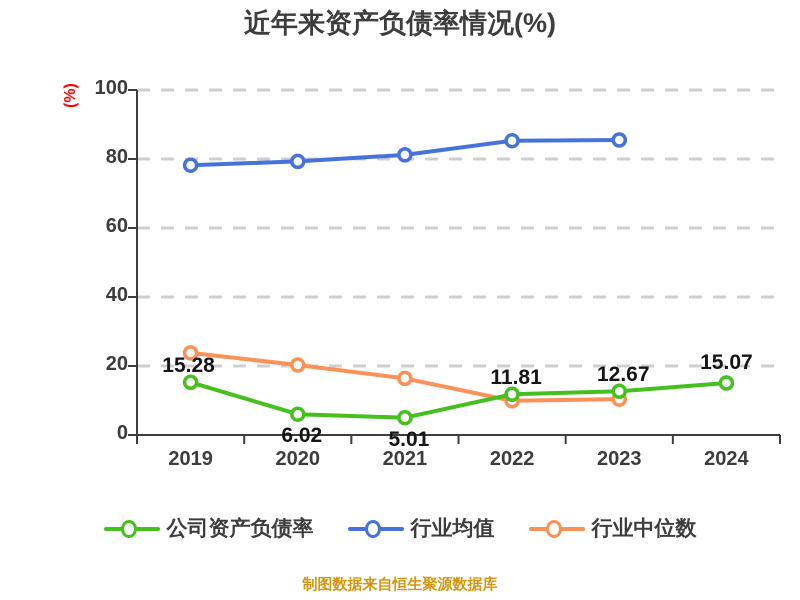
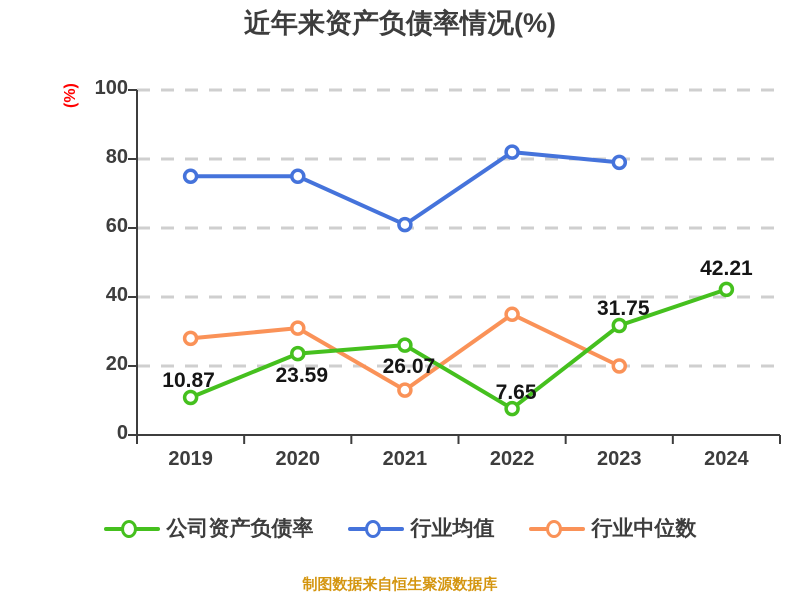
公司资产负债率/2019: 15.28 -> 10.87
行业均值/2019: 78 -> 75
行业中位数/2019: 24 -> 28
公司资产负债率/2020: 6.02 -> 23.59
行业均值/2020: 79 -> 75
行业中位数/2020: 20 -> 31
公司资产负债率/2021: 5.01 -> 26.07
行业均值/2021: 81 -> 61
行业中位数/2021: 16 -> 13
公司资产负债率/2022: 11.81 -> 7.65
行业均值/2022: 85 -> 82
行业中位数/2022: 10 -> 35
公司资产负债率/2023: 12.67 -> 31.75
行业均值/2023: 86 -> 79
行业中位数/2023: 10 -> 20
公司资产负债率/2024: 15.07 -> 42.21
